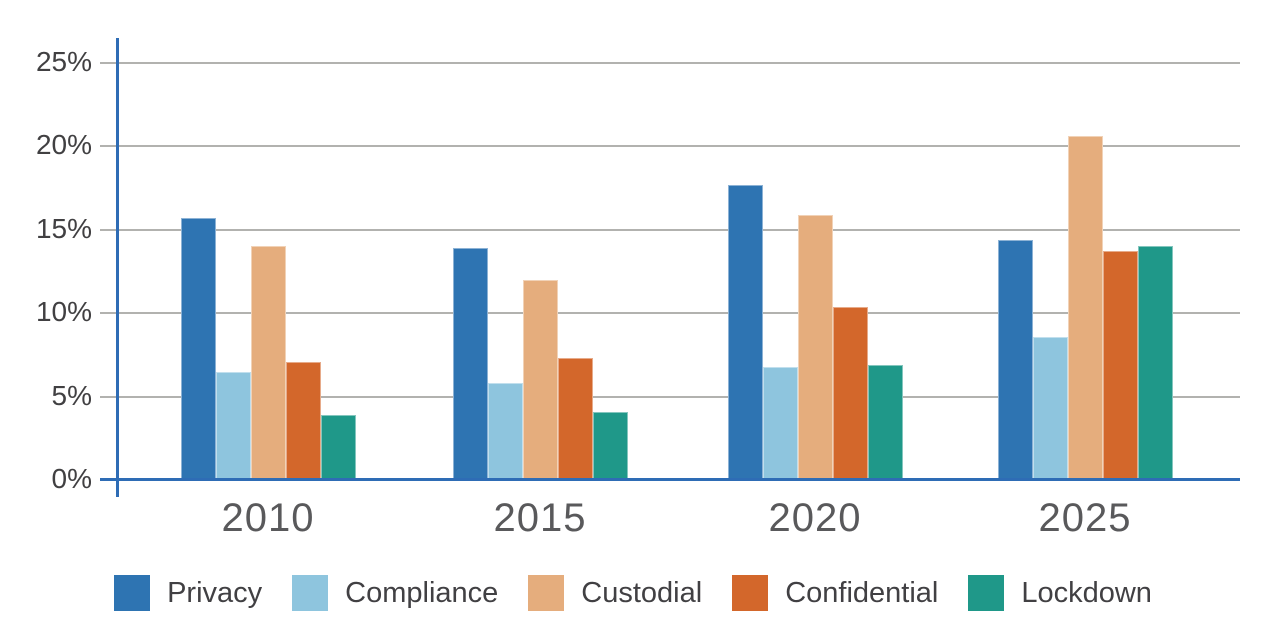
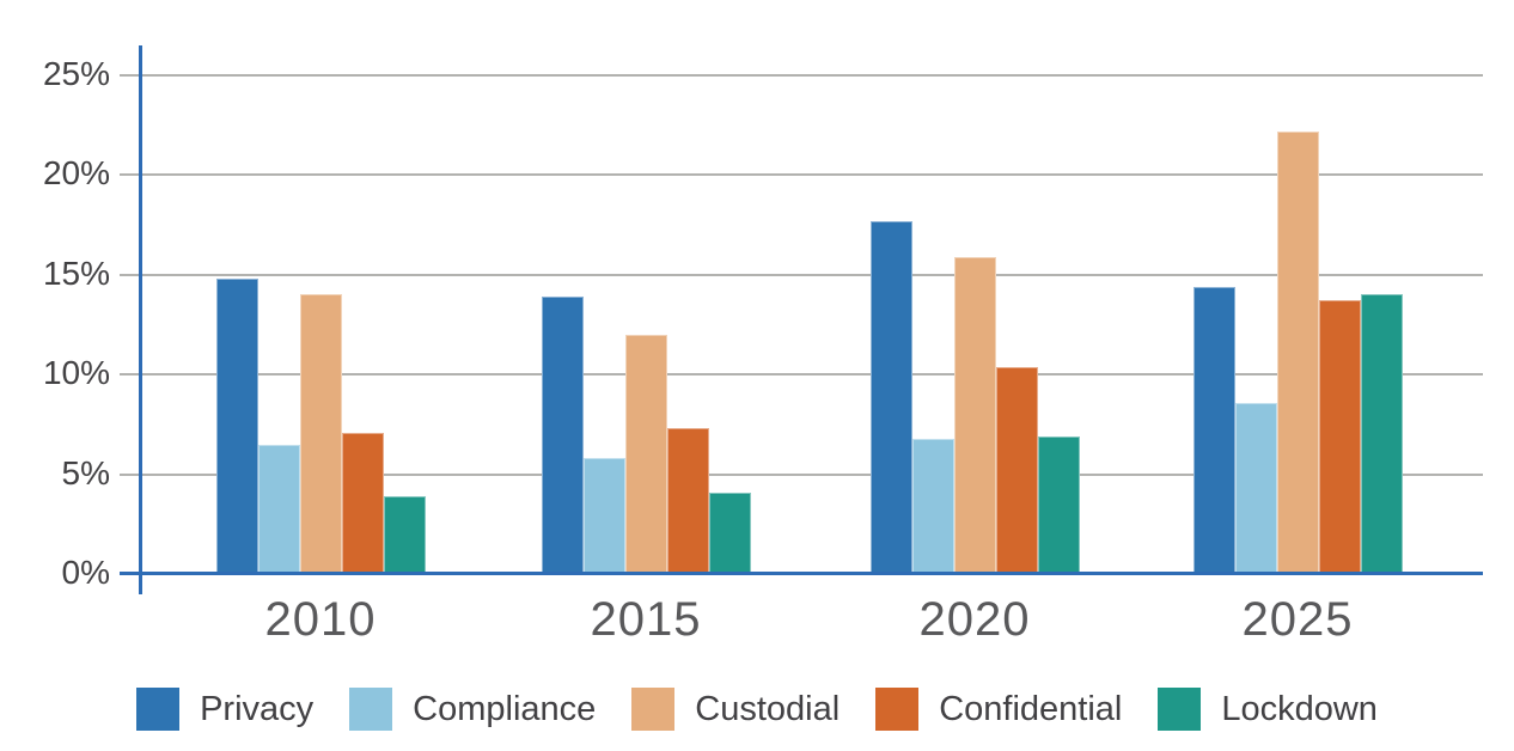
Privacy/2010: 15.7% -> 14.8%
Custodial/2025: 20.6% -> 22.2%
